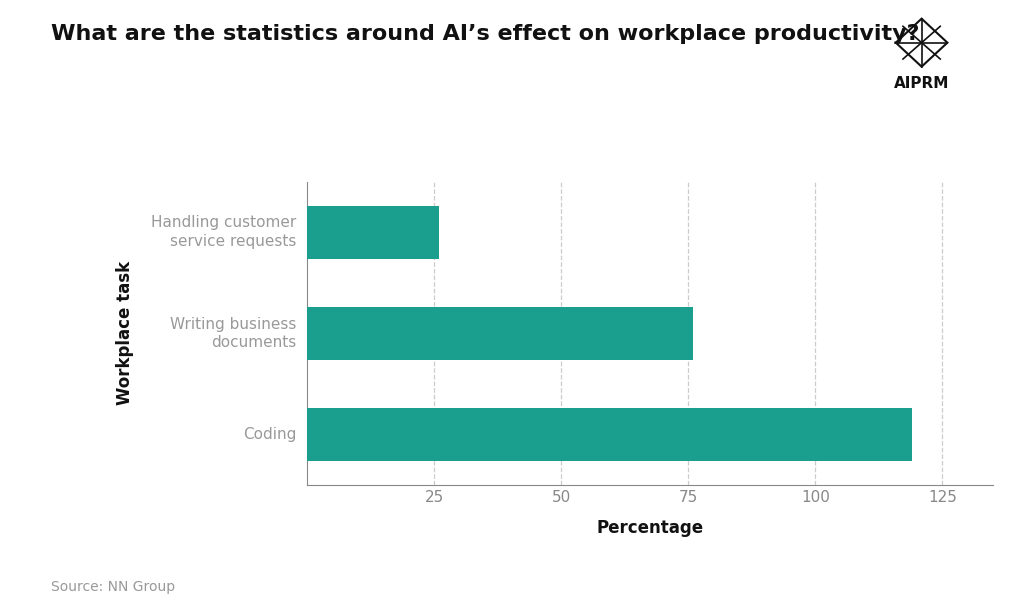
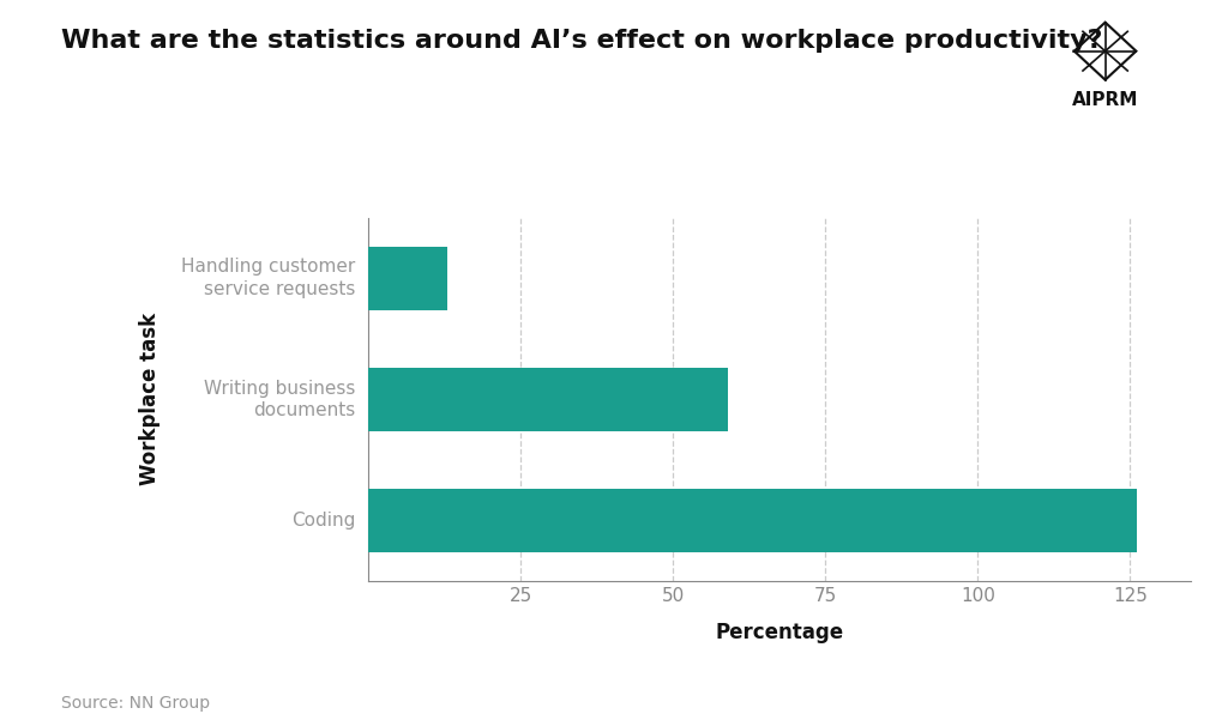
Handling customer service requests: 26 -> 13
Writing business documents: 76 -> 59
Coding: 119 -> 126
